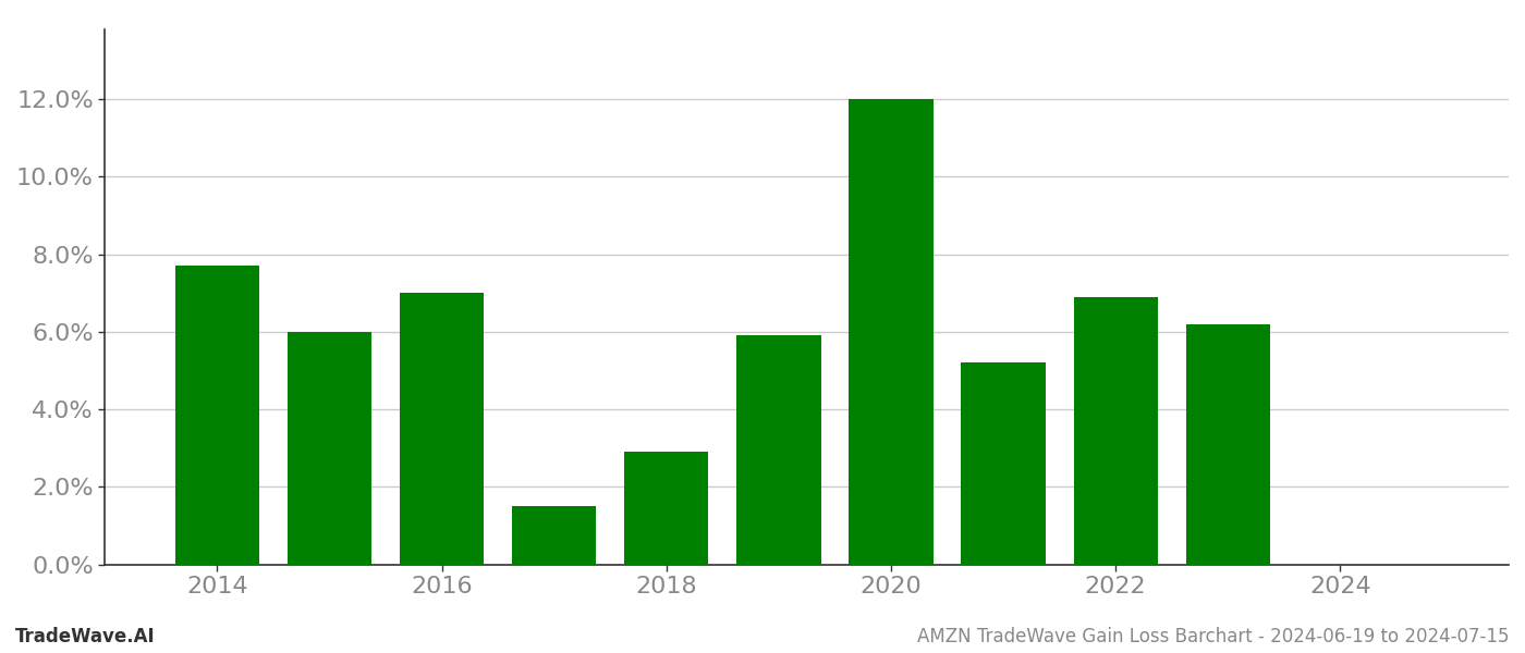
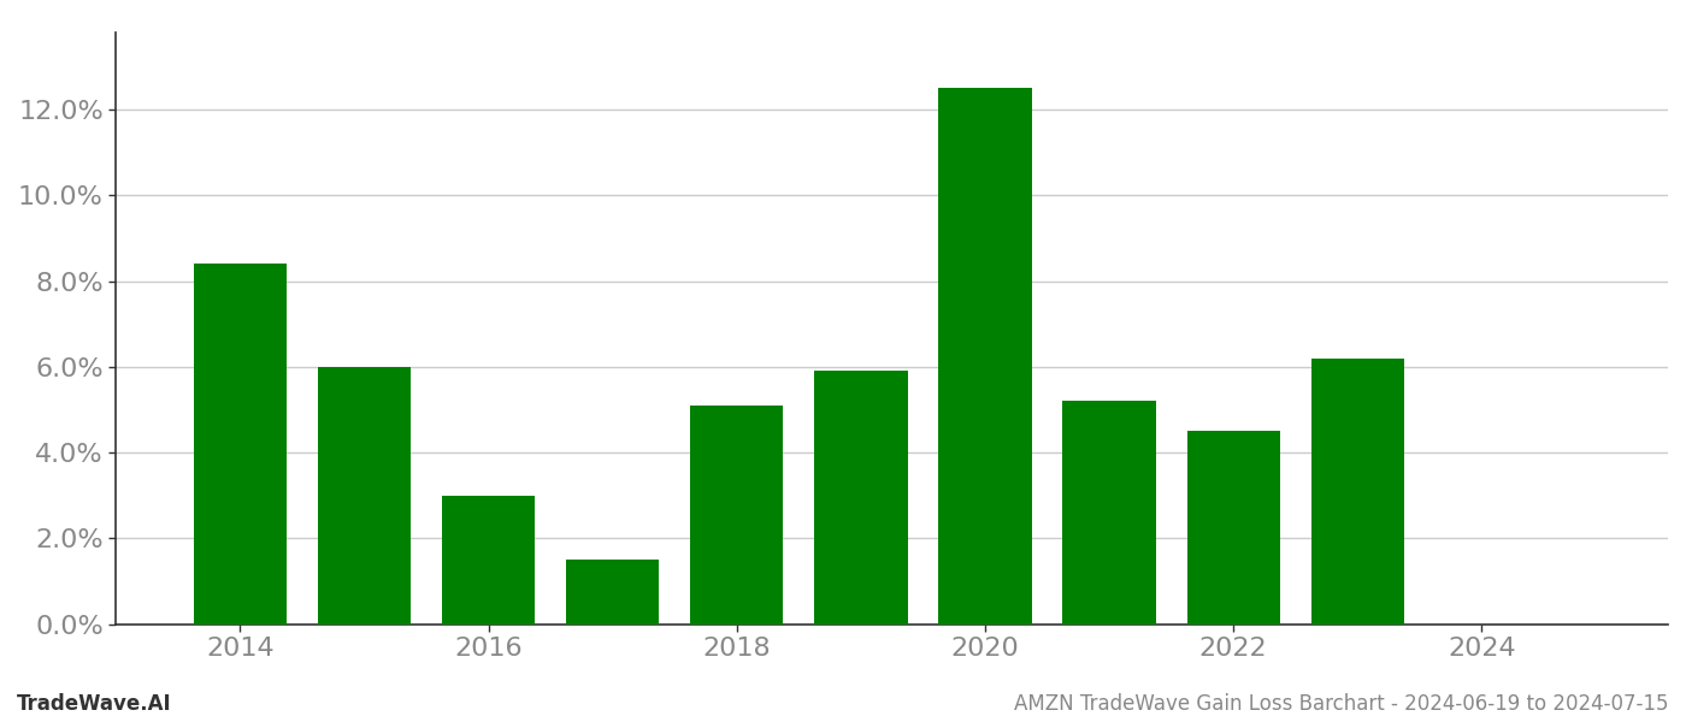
2014: 7.7% -> 8.4%
2016: 7.0% -> 3.0%
2018: 2.9% -> 5.1%
2020: 12.0% -> 12.5%
2022: 6.9% -> 4.5%
